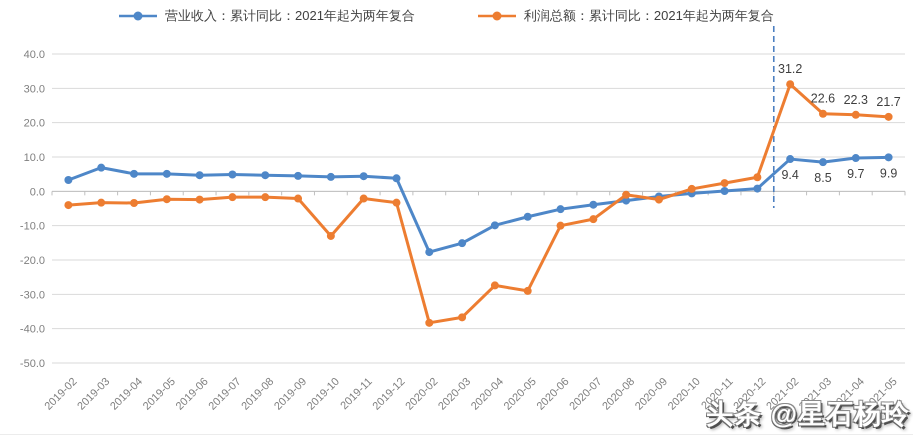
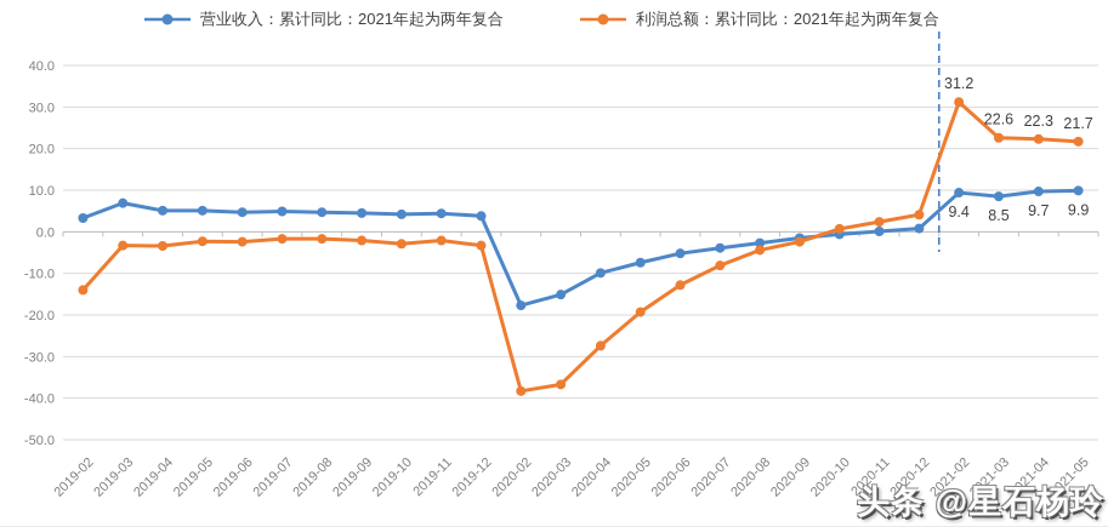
利润总额：累计同比：2021年起为两年复合/2019-02: -4 -> -14
利润总额：累计同比：2021年起为两年复合/2019-10: -13 -> -3
利润总额：累计同比：2021年起为两年复合/2020-05: -29 -> -19
利润总额：累计同比：2021年起为两年复合/2020-06: -10 -> -13
利润总额：累计同比：2021年起为两年复合/2020-08: -1 -> -4
